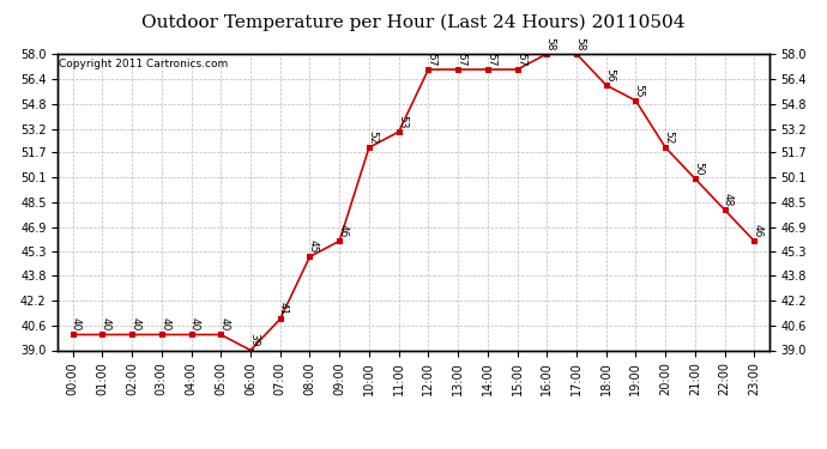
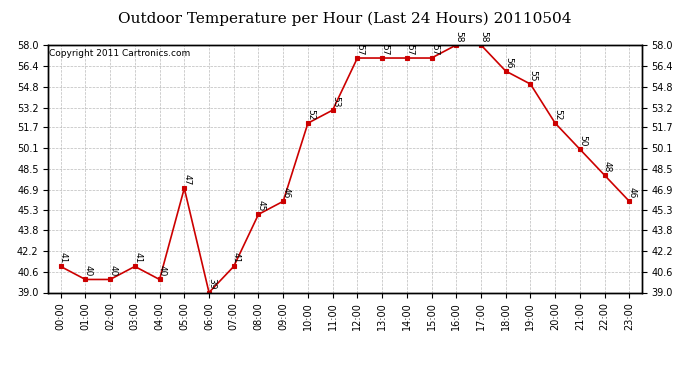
00:00: 40 -> 41
03:00: 40 -> 41
05:00: 40 -> 47
